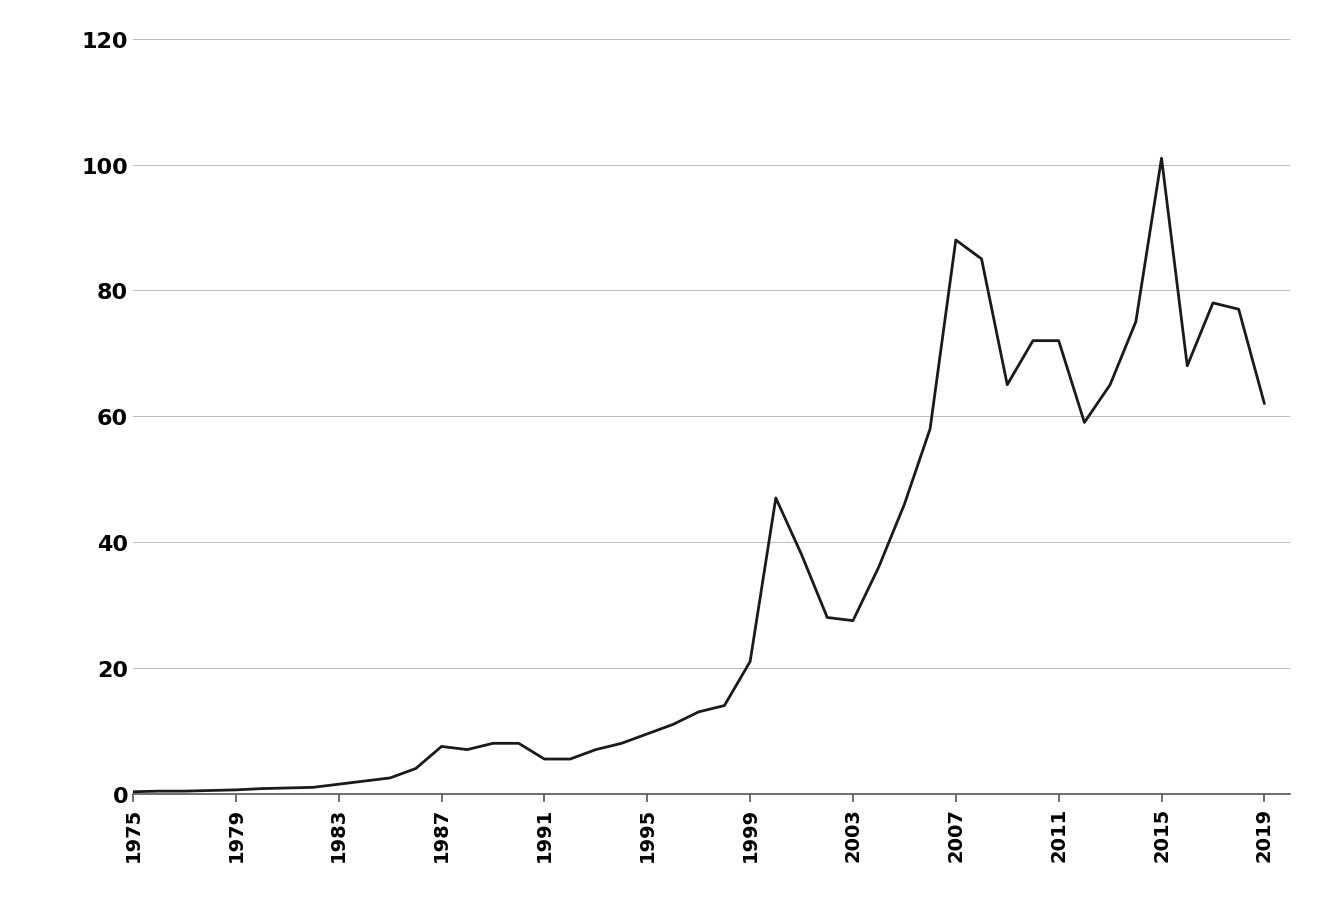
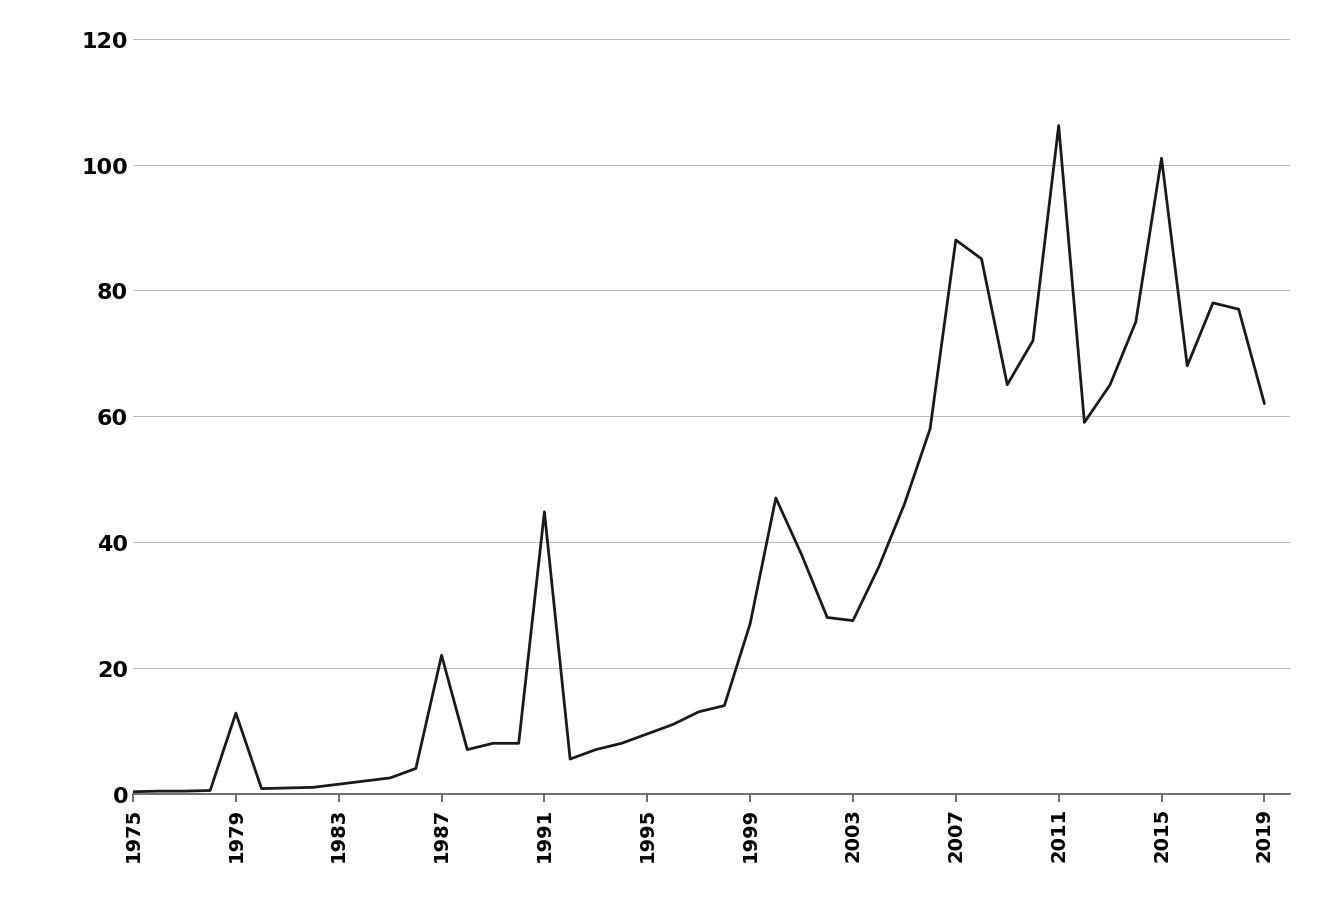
1979: 0.6 -> 12.8
1987: 7.5 -> 22.0
1991: 5.5 -> 44.8
1999: 21.0 -> 27.0
2011: 72.0 -> 106.2
